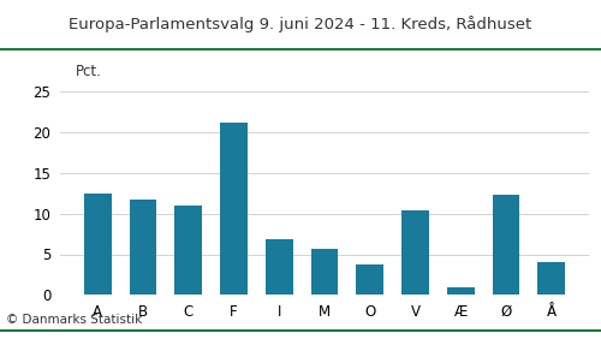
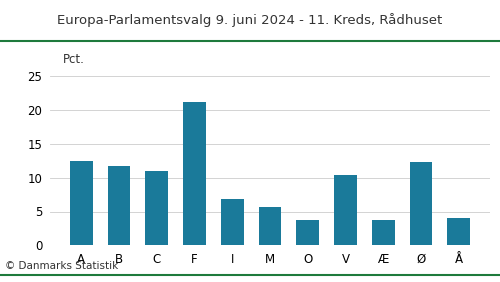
Æ: 1.0 -> 3.8
